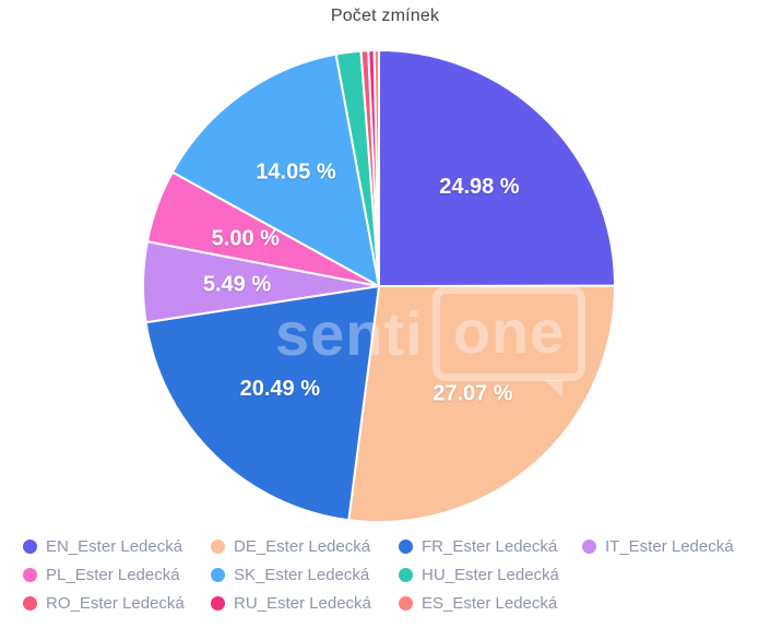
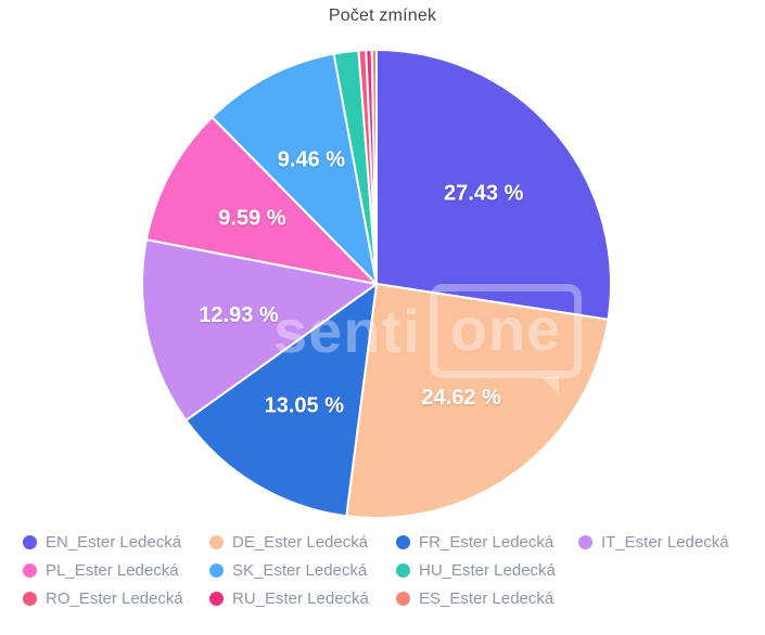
EN_Ester Ledecká: 24.98 -> 27.43
DE_Ester Ledecká: 27.07 -> 24.62
FR_Ester Ledecká: 20.49 -> 13.05
IT_Ester Ledecká: 5.49 -> 12.93
PL_Ester Ledecká: 5.00 -> 9.59
SK_Ester Ledecká: 14.05 -> 9.46
